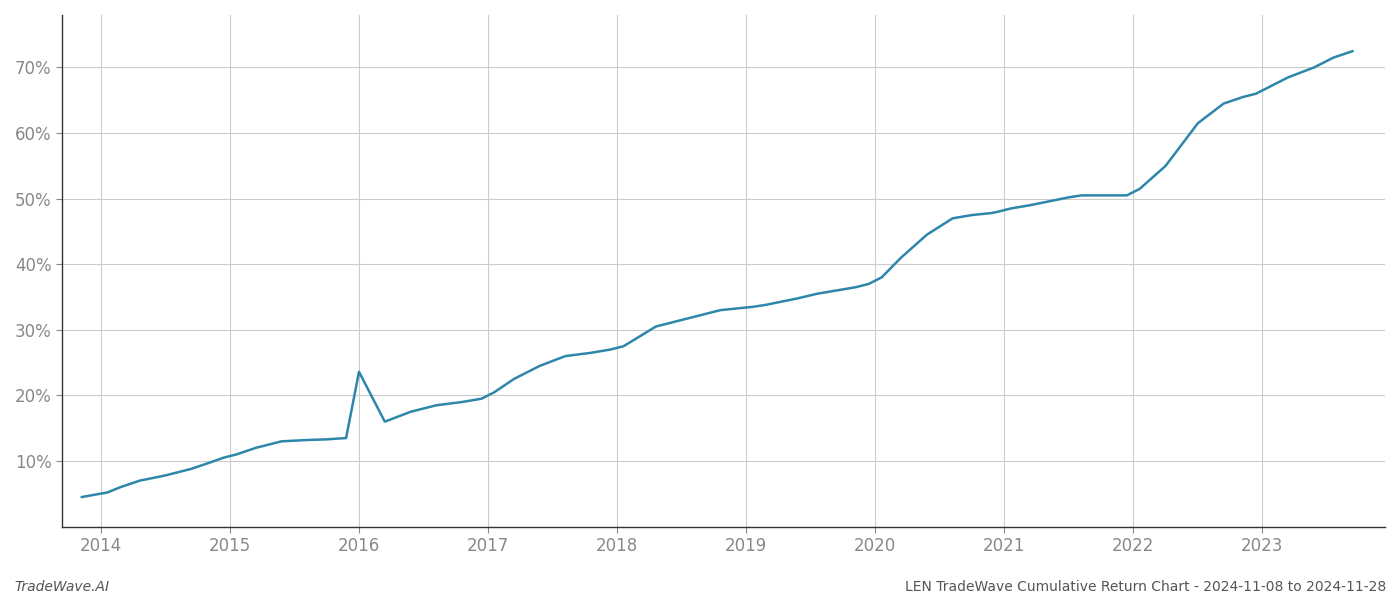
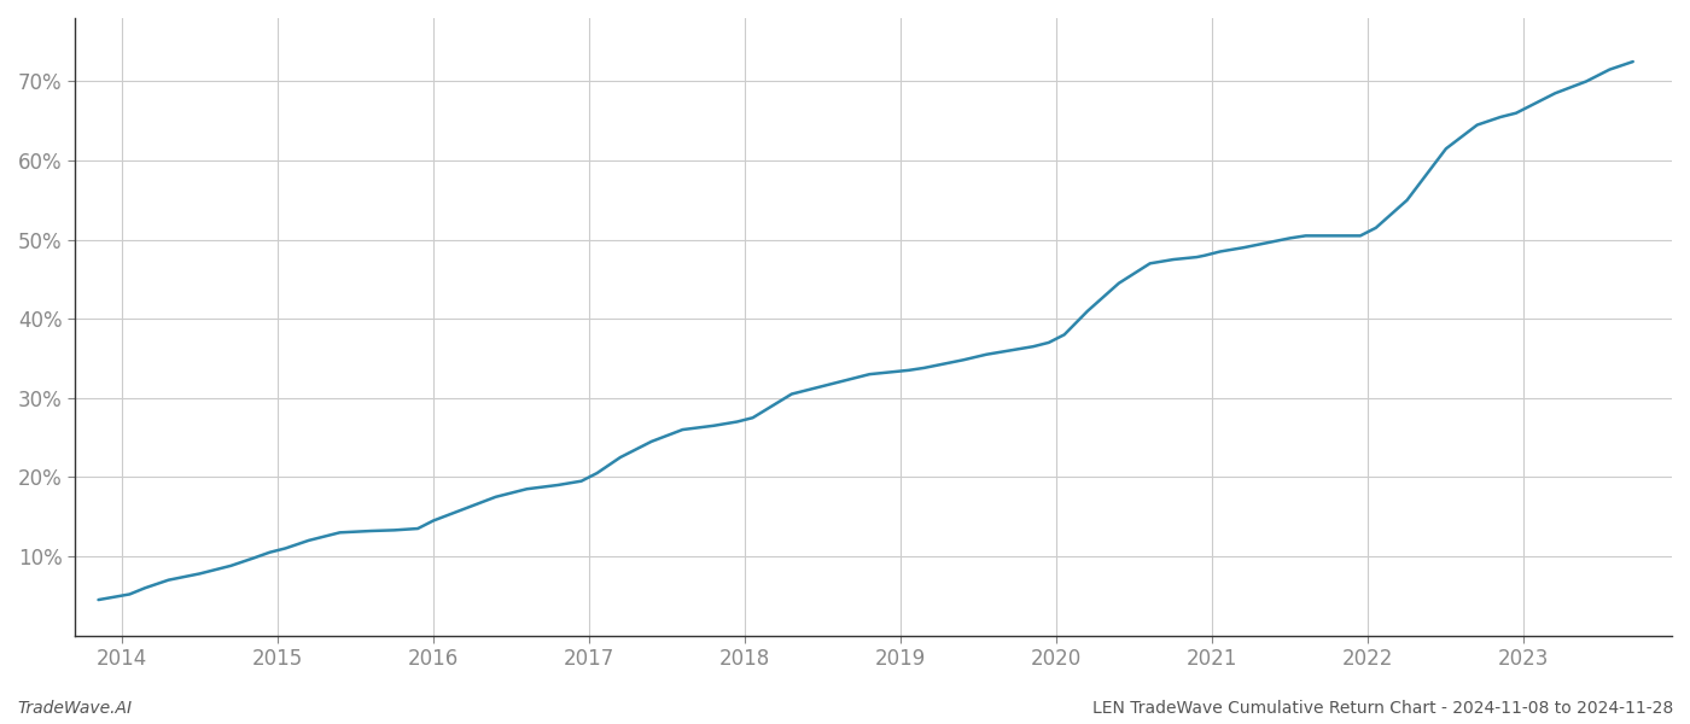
2016: 23.6% -> 14.5%
